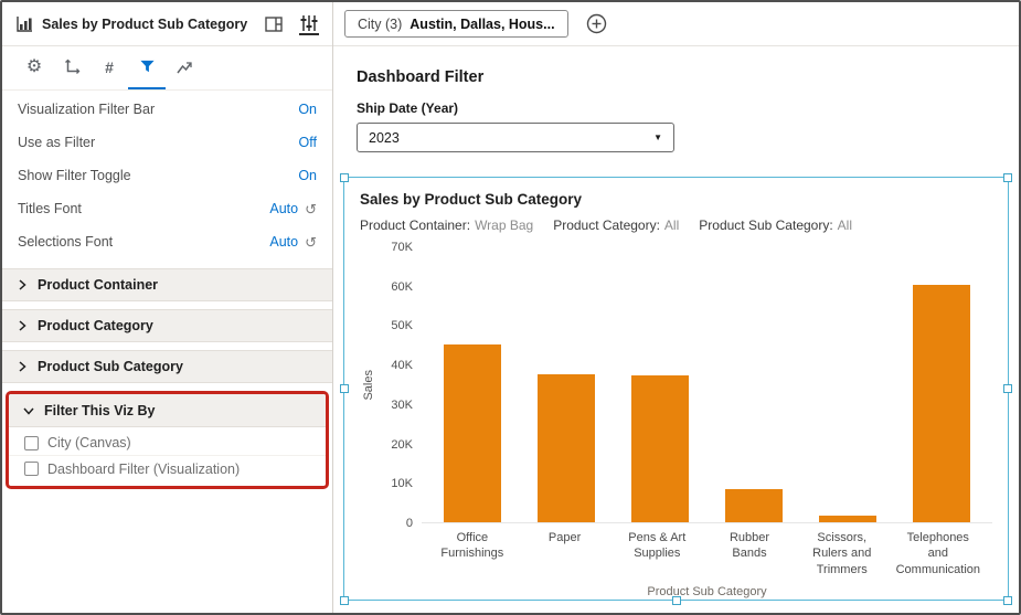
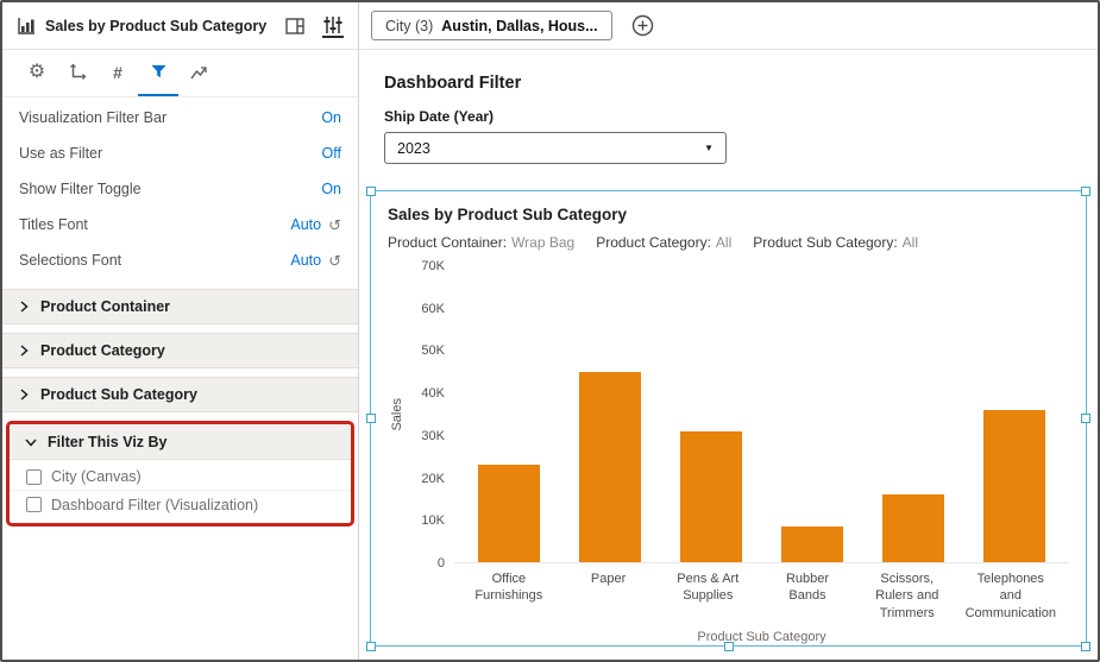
Office Furnishings: 45K -> 23K
Paper: 38K -> 45K
Pens & Art Supplies: 37K -> 31K
Scissors, Rulers and Trimmers: 2K -> 16K
Telephones and Communication: 60K -> 36K
